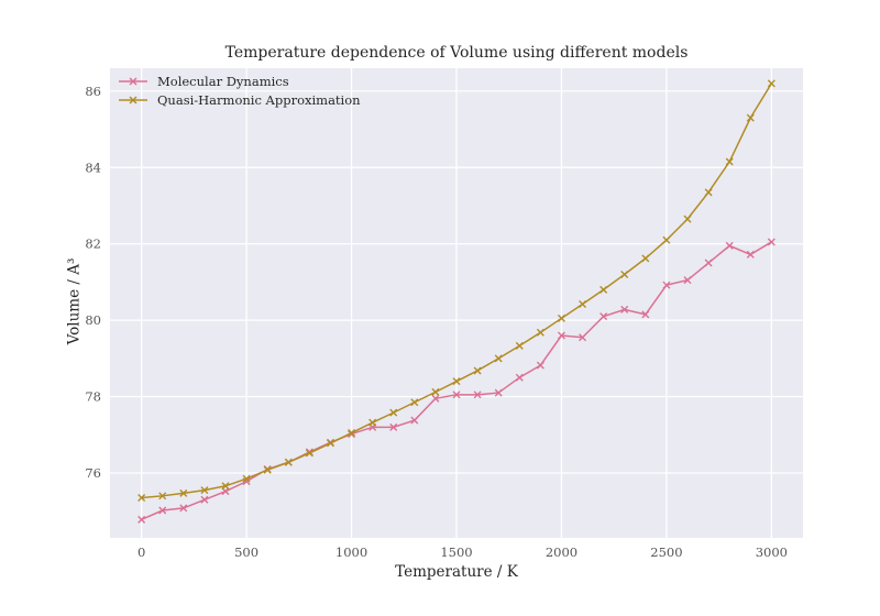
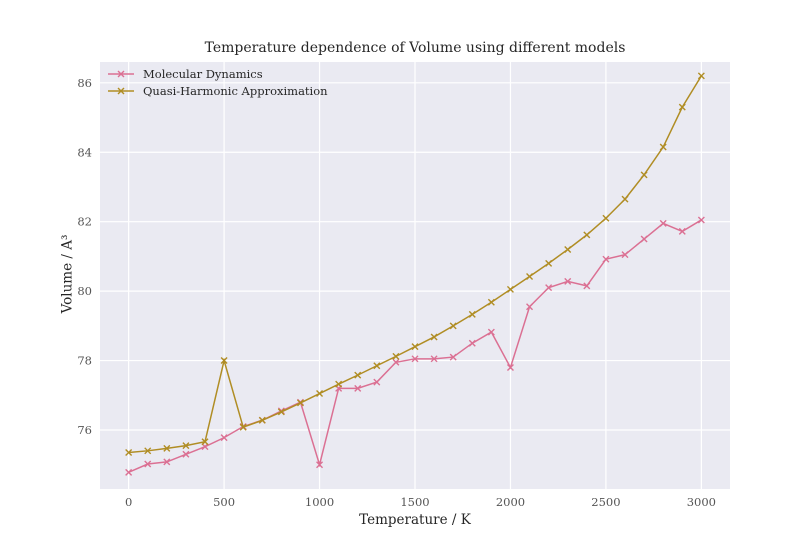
Quasi-Harmonic Approximation/500: 75.8 -> 78.0
Molecular Dynamics/1000: 77.0 -> 75.0
Molecular Dynamics/2000: 79.6 -> 77.8
